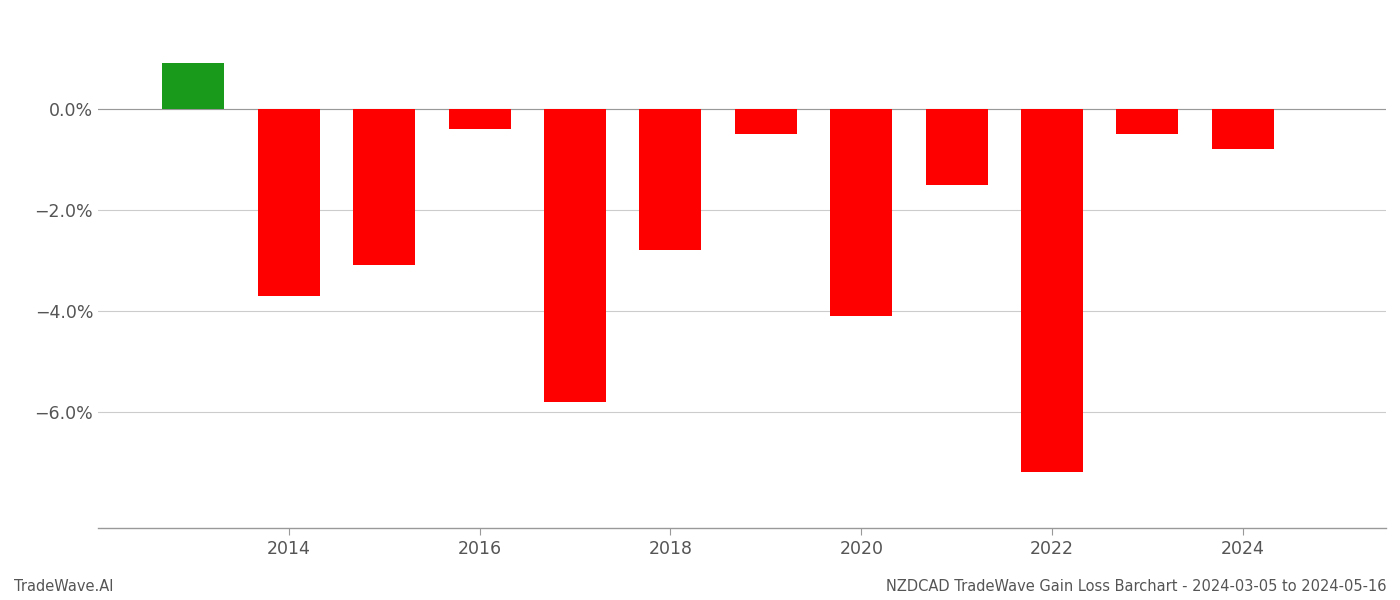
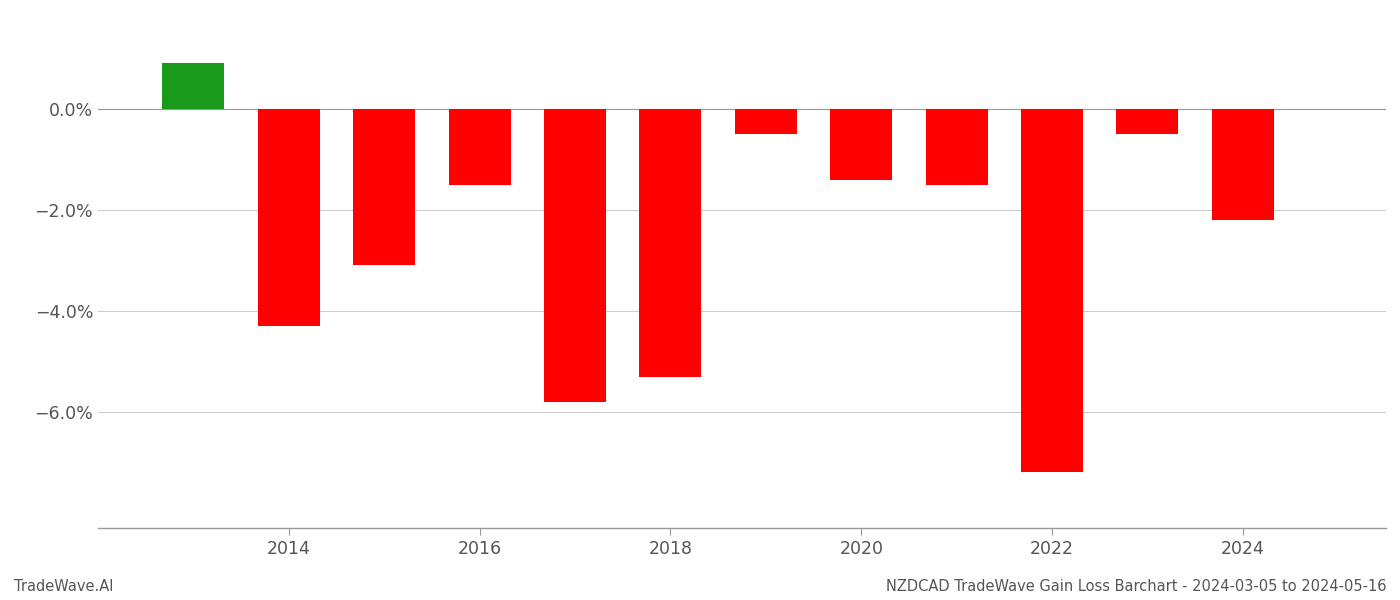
2014: -3.7% -> -4.3%
2016: -0.4% -> -1.5%
2018: -2.8% -> -5.3%
2020: -4.1% -> -1.4%
2024: -0.8% -> -2.2%
